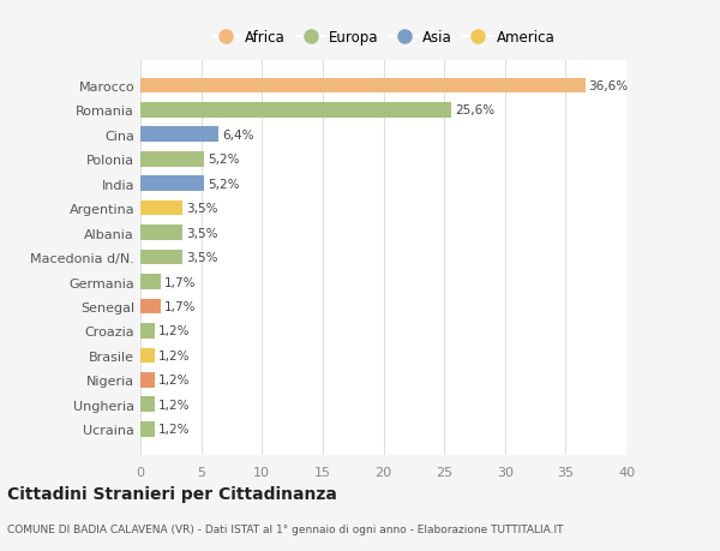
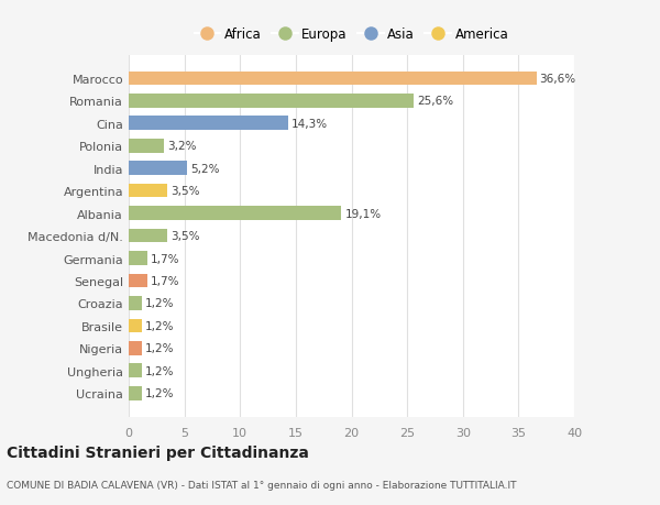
Cina: 6,4% -> 14,3%
Polonia: 5,2% -> 3,2%
Albania: 3,5% -> 19,1%
